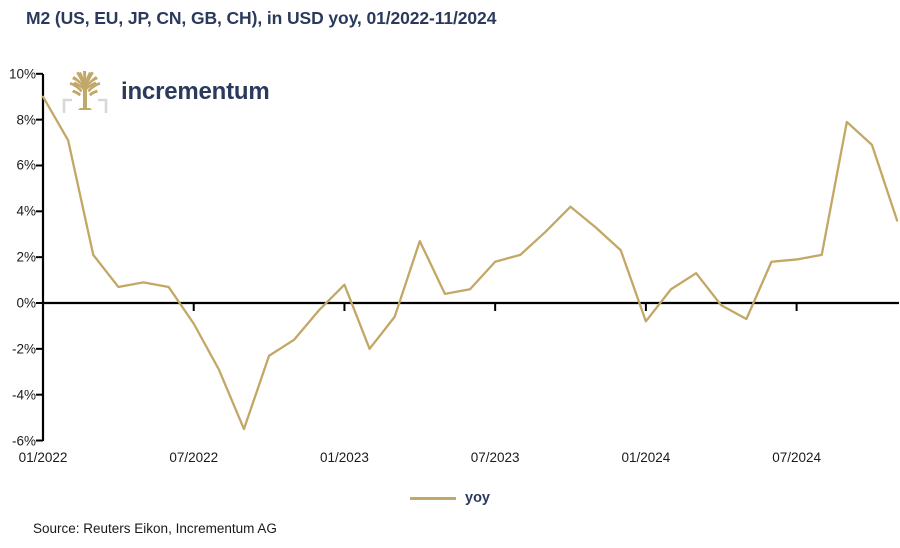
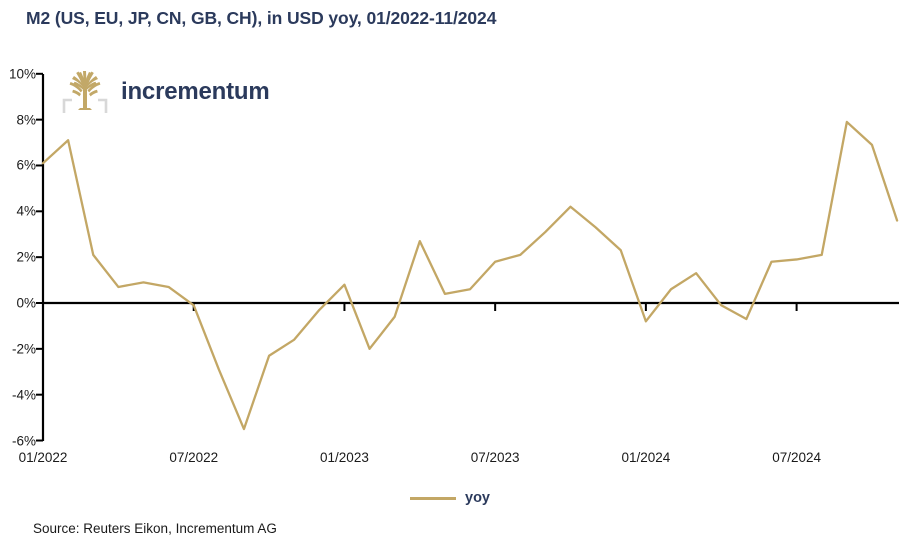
01/2022: 9.0% -> 6.1%
07/2022: -0.9% -> -0.1%
